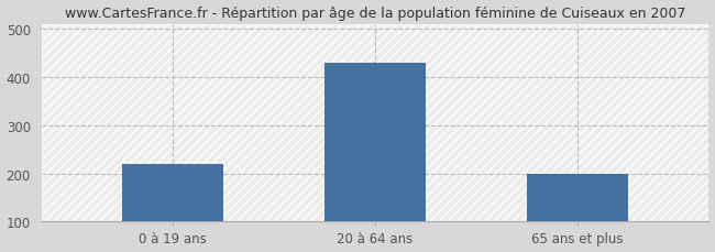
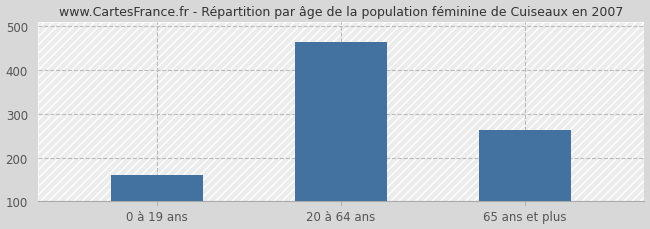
0 à 19 ans: 220 -> 160
20 à 64 ans: 430 -> 463
65 ans et plus: 200 -> 263
